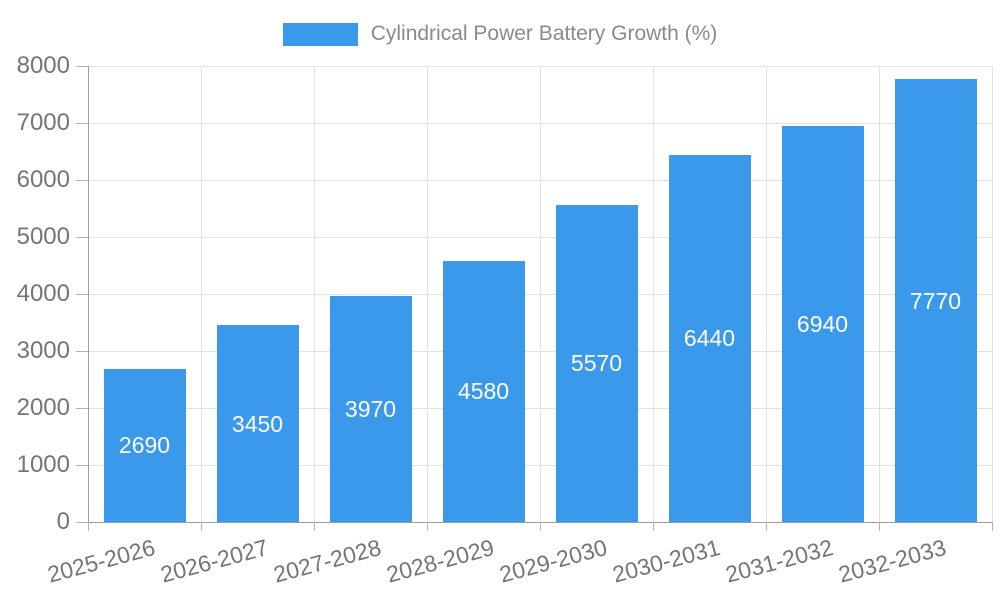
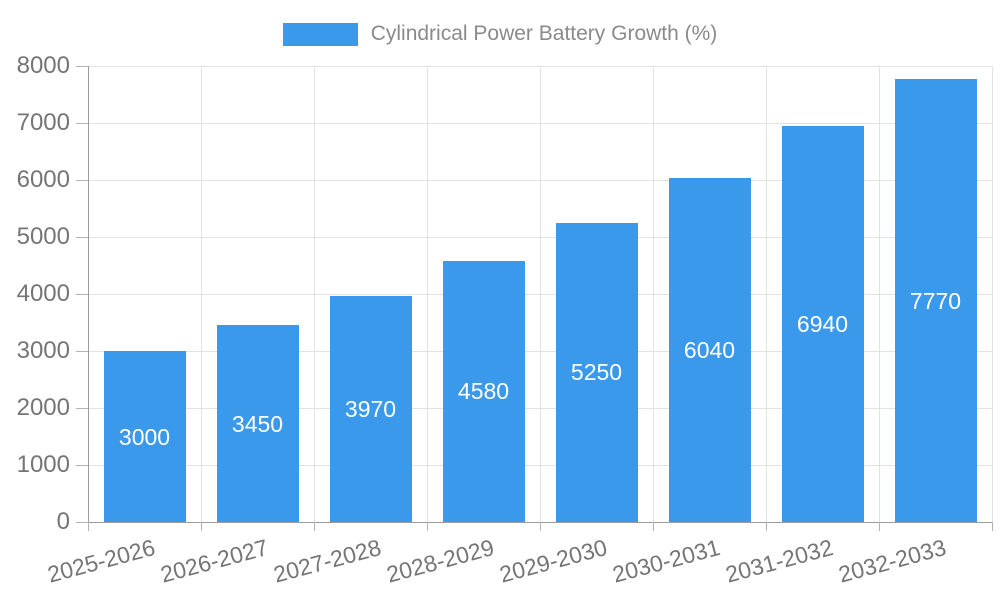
2025-2026: 2690 -> 3000
2029-2030: 5570 -> 5250
2030-2031: 6440 -> 6040
